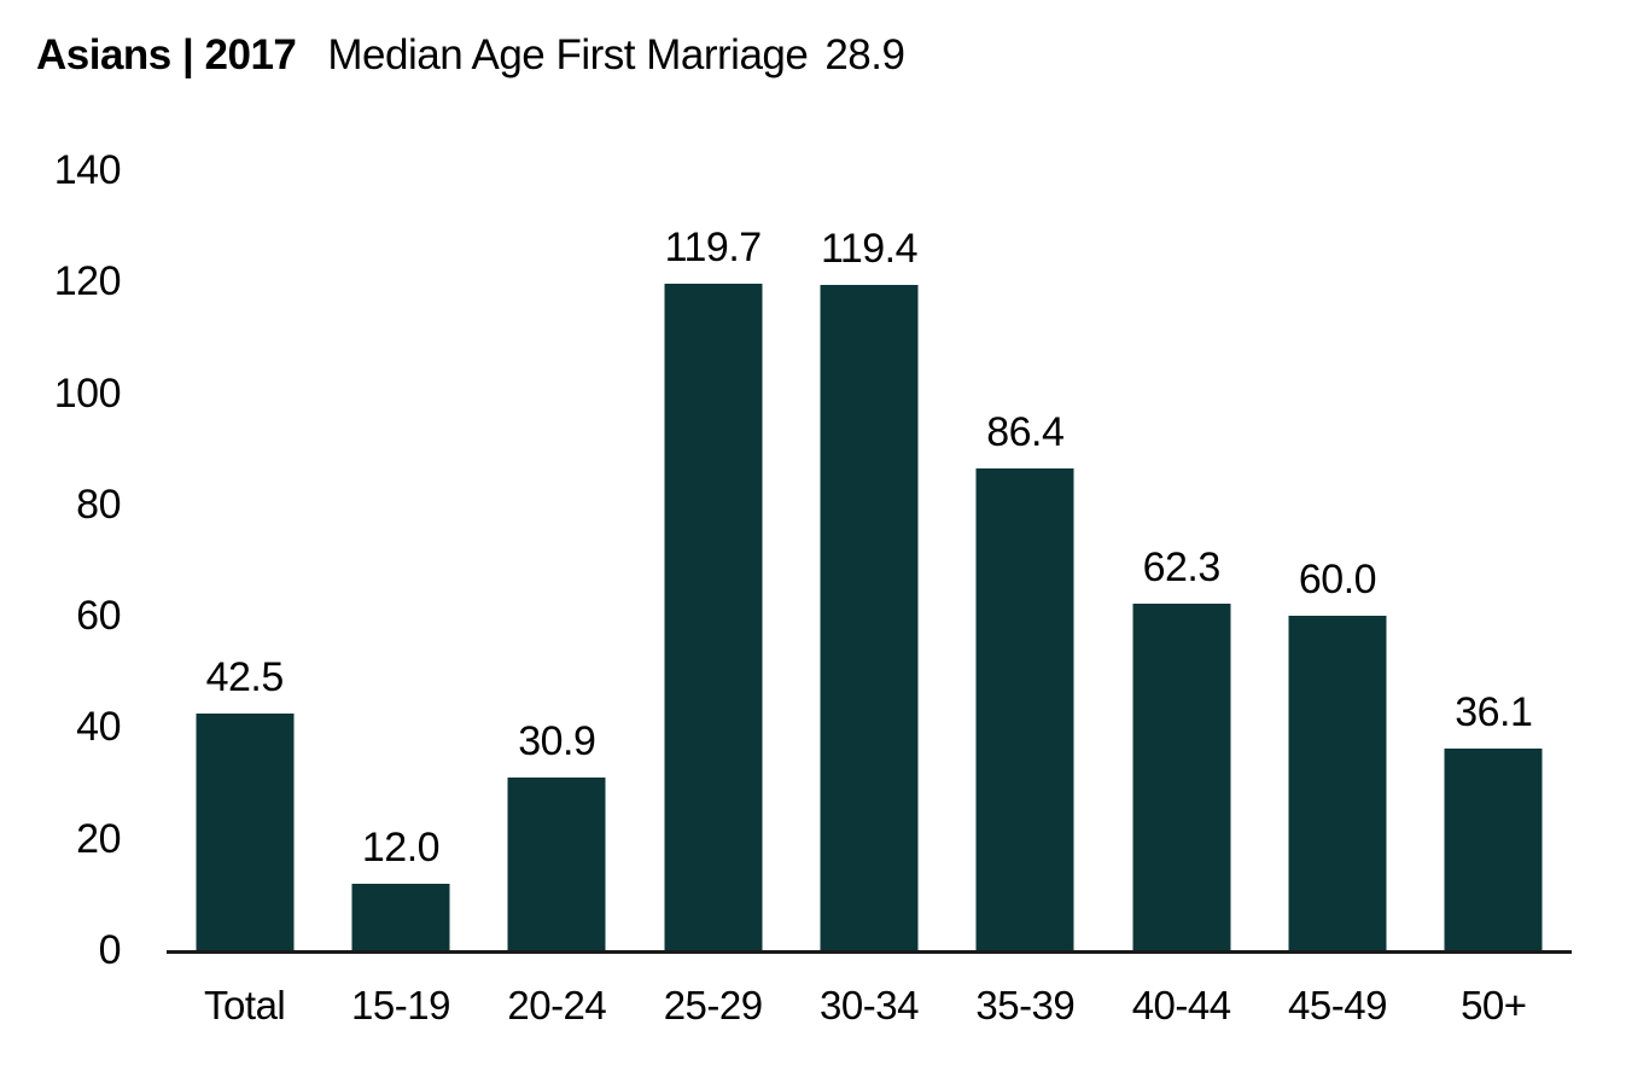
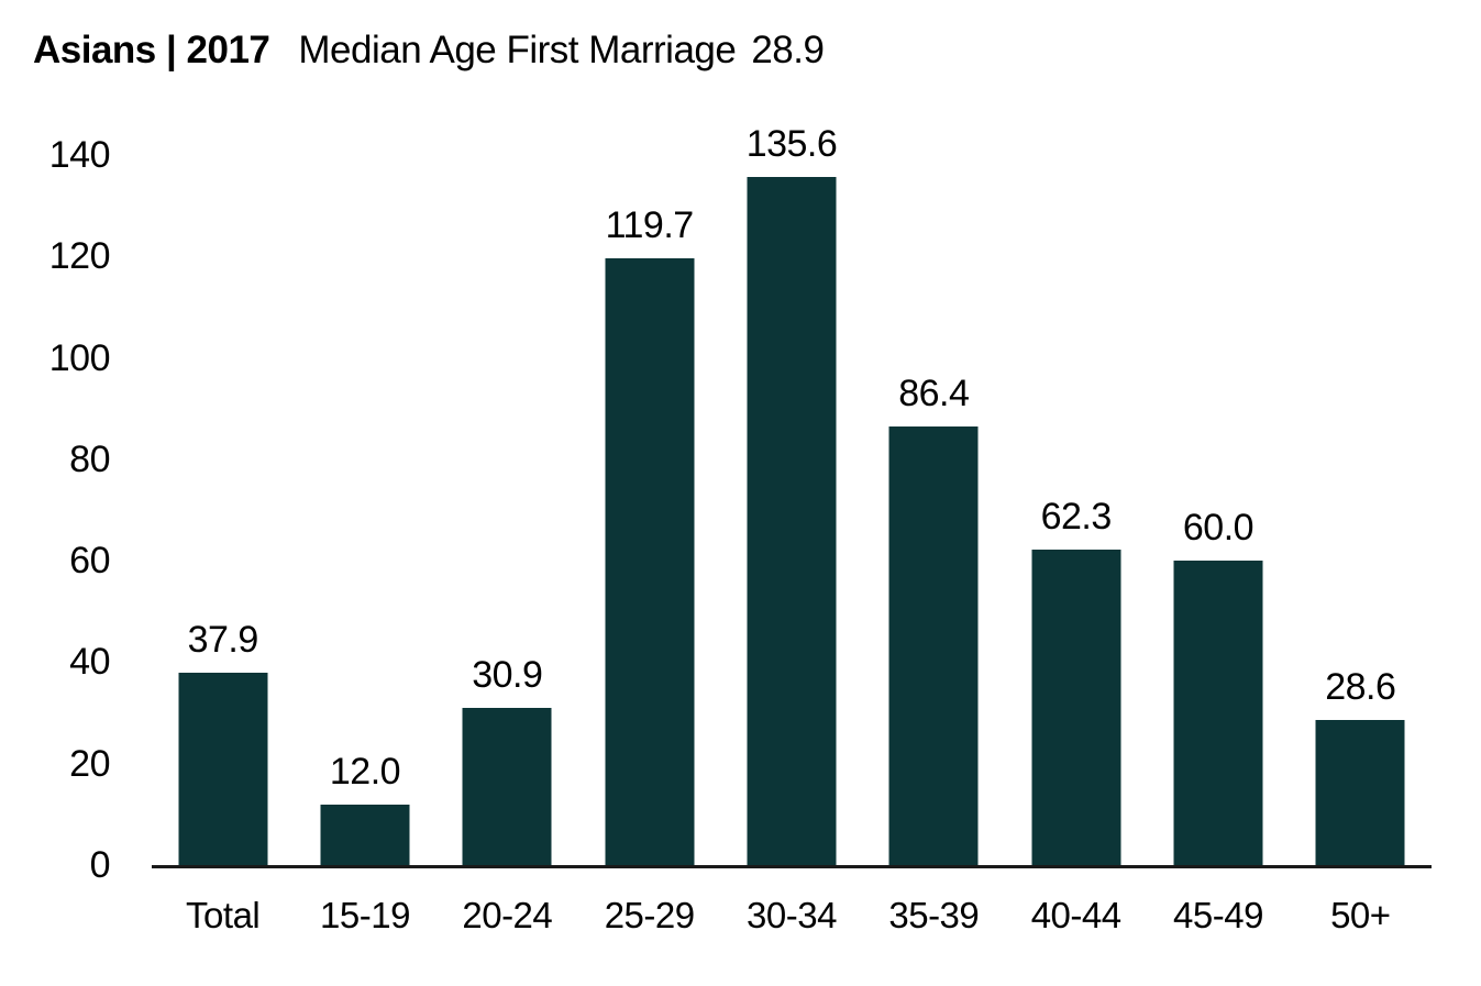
Total: 42.5 -> 37.9
30-34: 119.4 -> 135.6
50+: 36.1 -> 28.6
